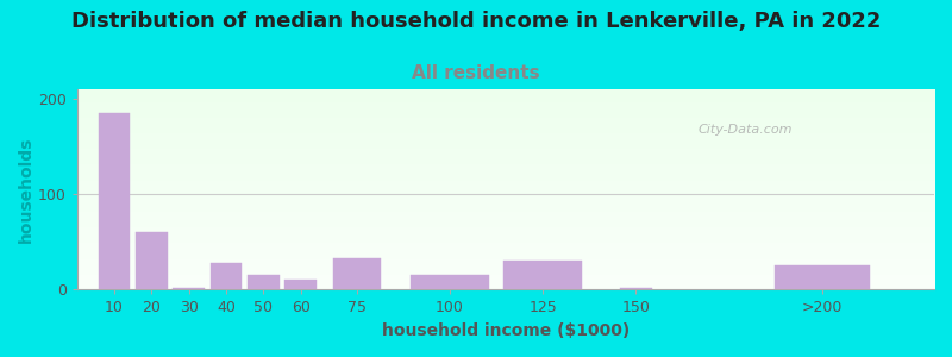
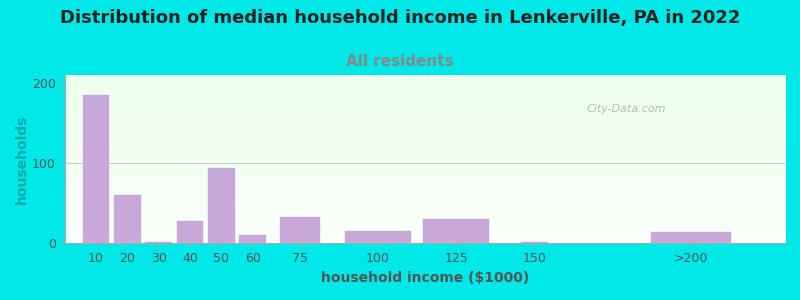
50: 16 -> 94
>200: 25 -> 14
